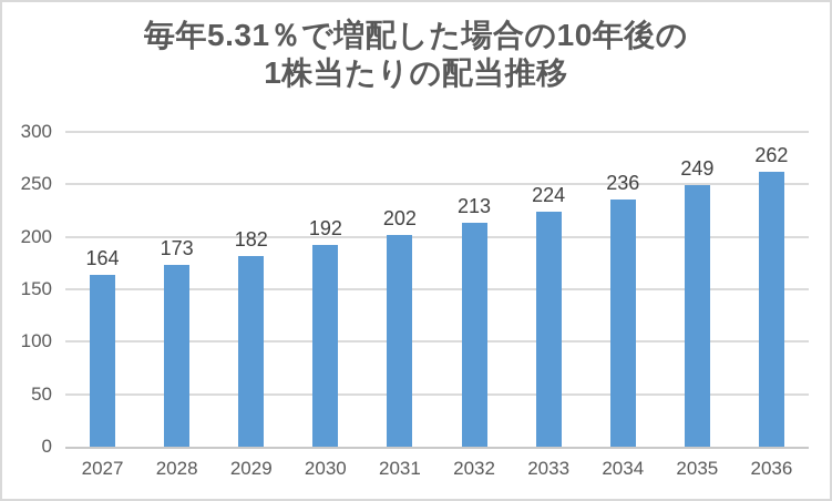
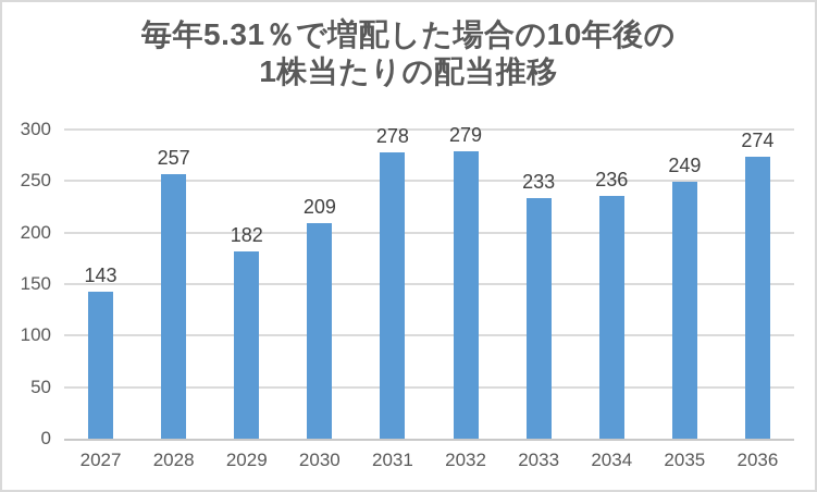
2027: 164 -> 143
2028: 173 -> 257
2030: 192 -> 209
2031: 202 -> 278
2032: 213 -> 279
2033: 224 -> 233
2036: 262 -> 274
